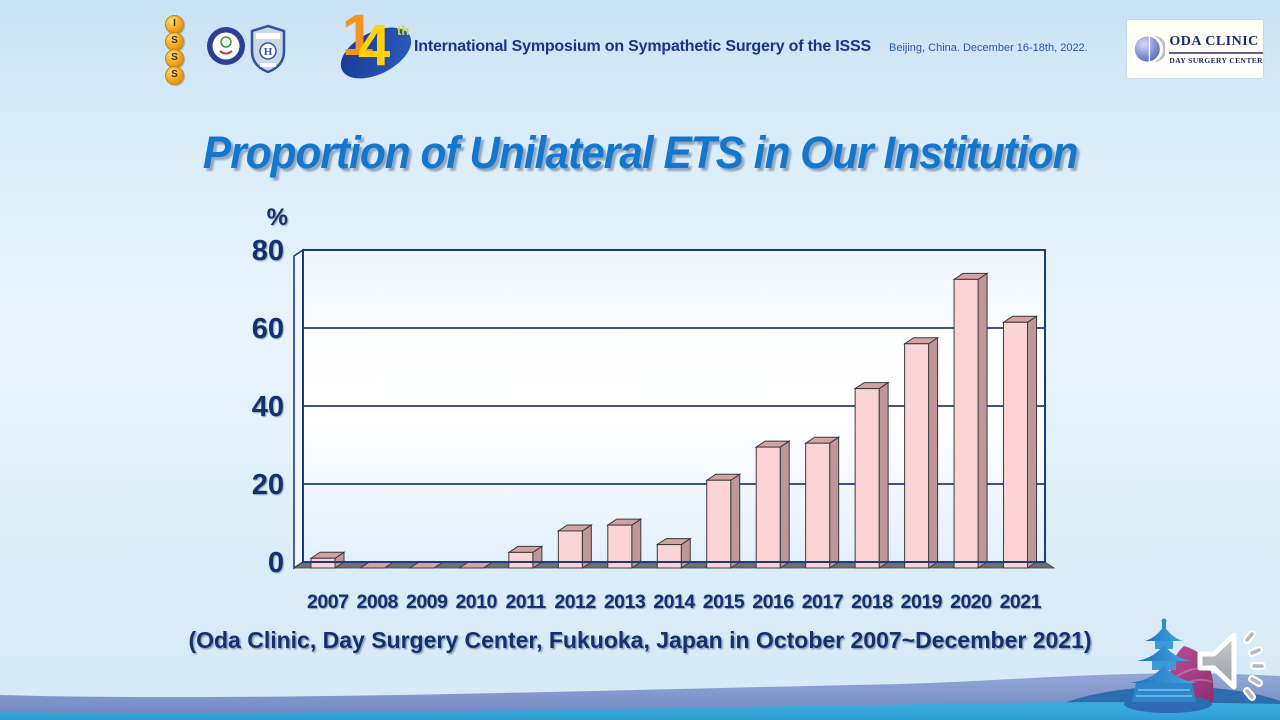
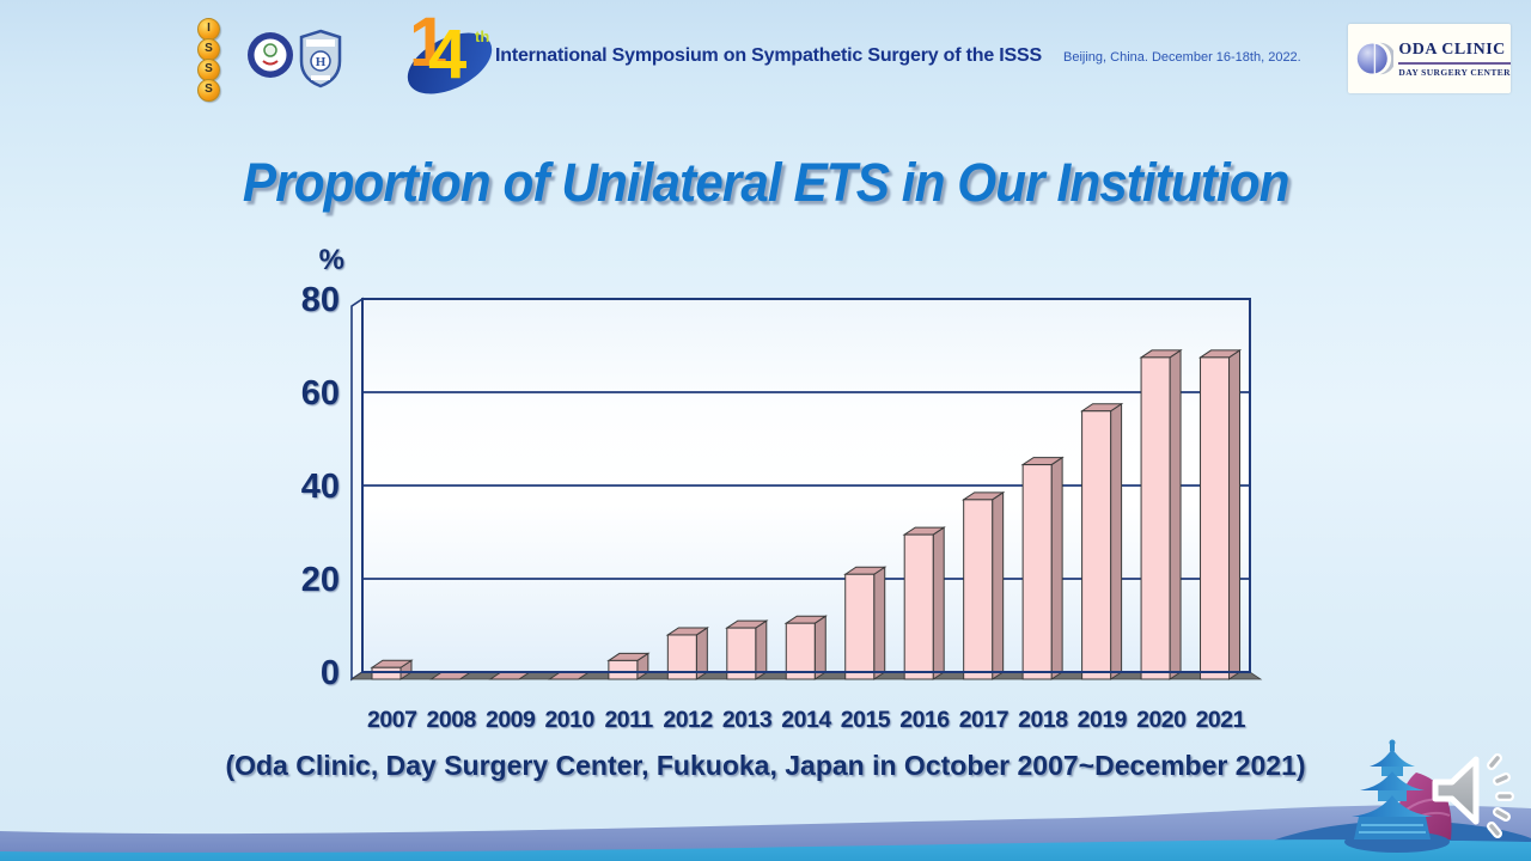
2014: 6 -> 12
2017: 32 -> 38
2020: 74 -> 69
2021: 63 -> 69
